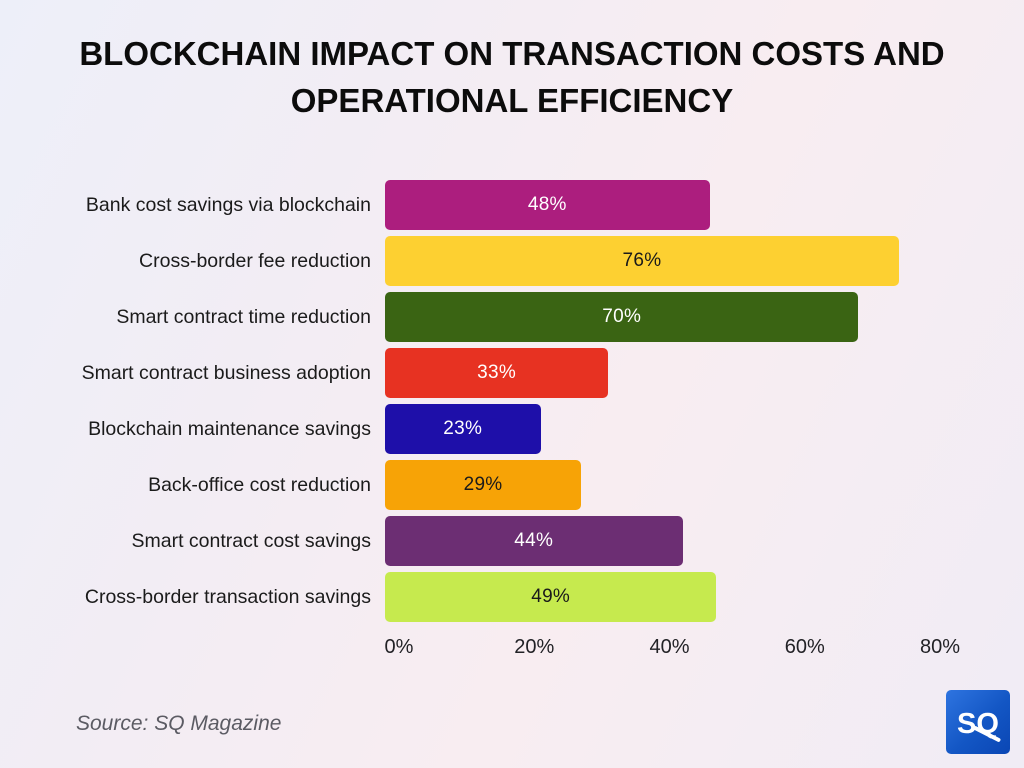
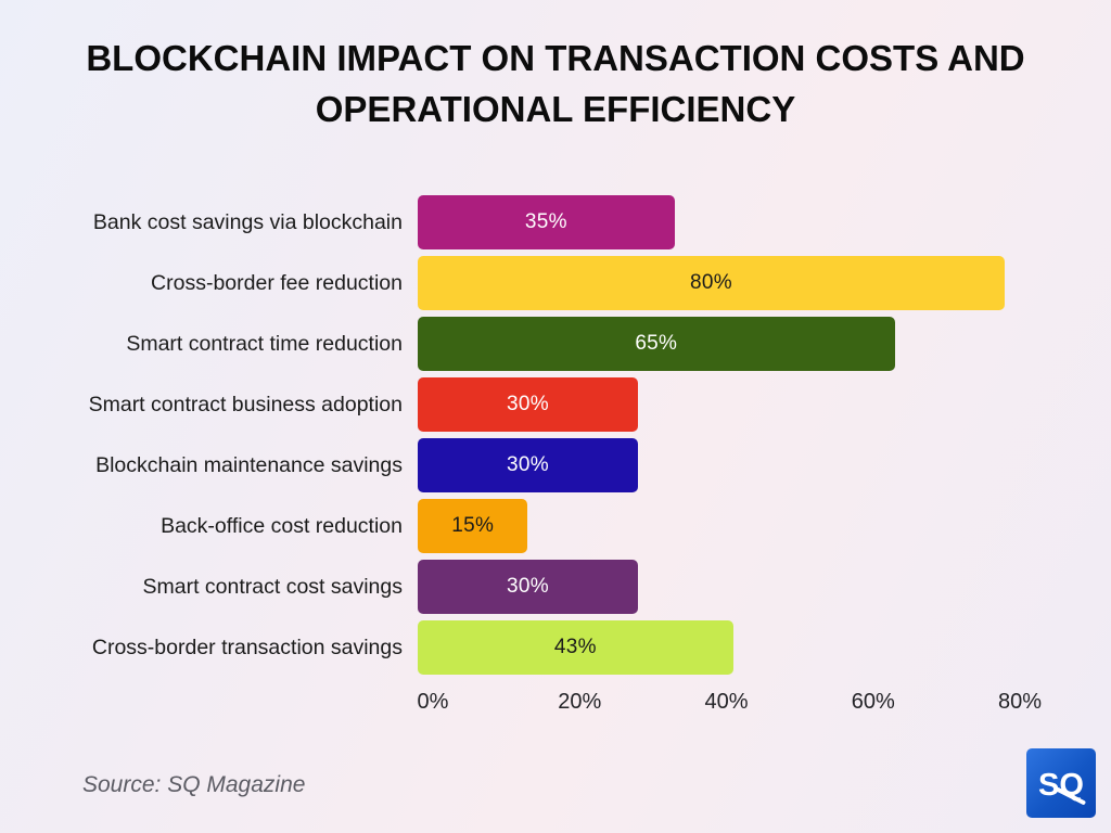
Bank cost savings via blockchain: 48% -> 35%
Cross-border fee reduction: 76% -> 80%
Smart contract time reduction: 70% -> 65%
Smart contract business adoption: 33% -> 30%
Blockchain maintenance savings: 23% -> 30%
Back-office cost reduction: 29% -> 15%
Smart contract cost savings: 44% -> 30%
Cross-border transaction savings: 49% -> 43%
